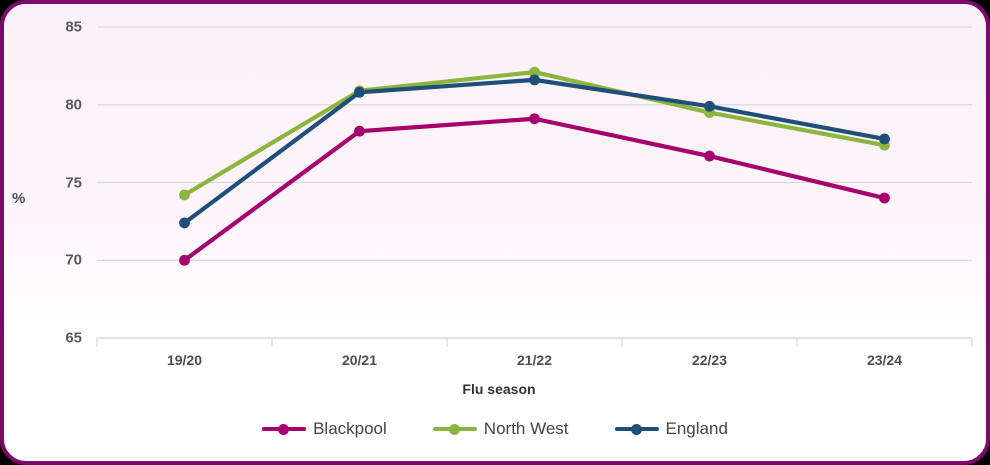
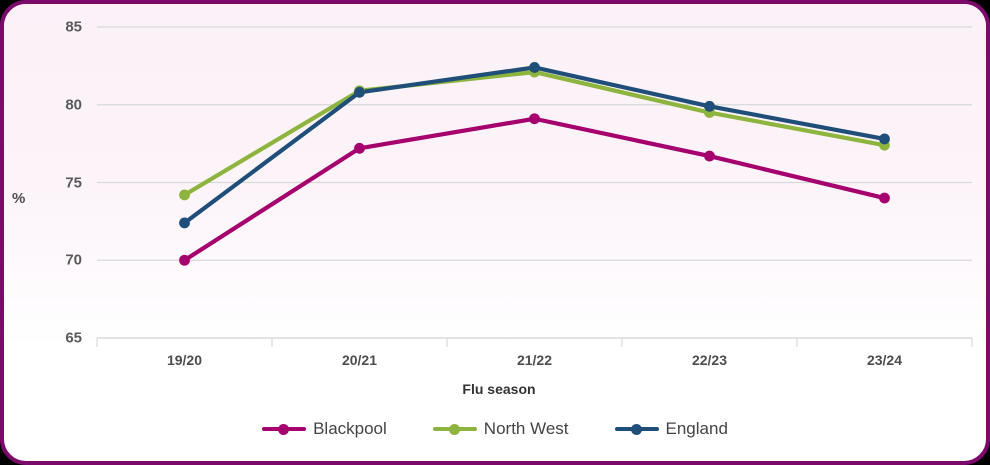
Blackpool/20/21: 78.3 -> 77.2
England/21/22: 81.6 -> 82.4
